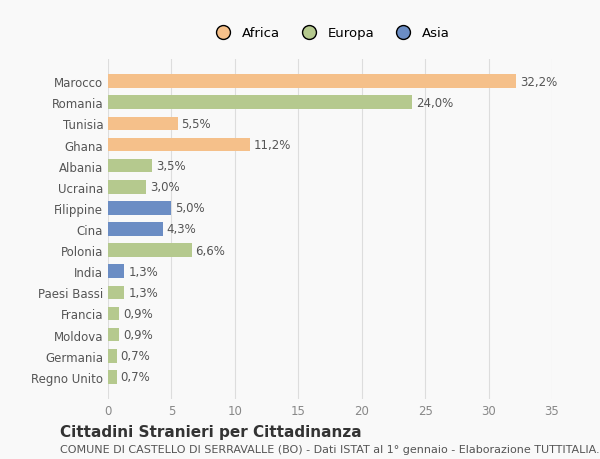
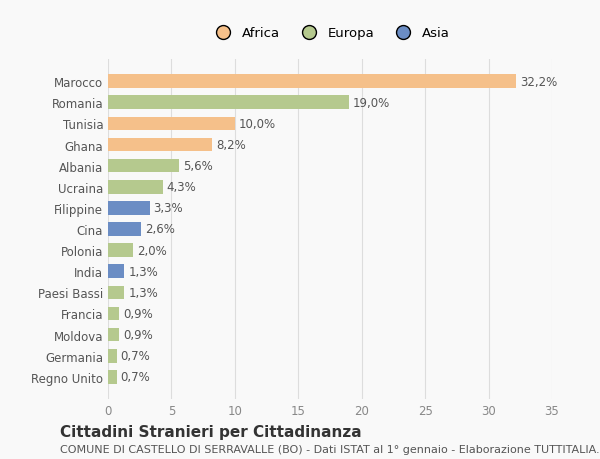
Romania: 24,0% -> 19,0%
Tunisia: 5,5% -> 10,0%
Ghana: 11,2% -> 8,2%
Albania: 3,5% -> 5,6%
Ucraina: 3,0% -> 4,3%
Filippine: 5,0% -> 3,3%
Cina: 4,3% -> 2,6%
Polonia: 6,6% -> 2,0%
